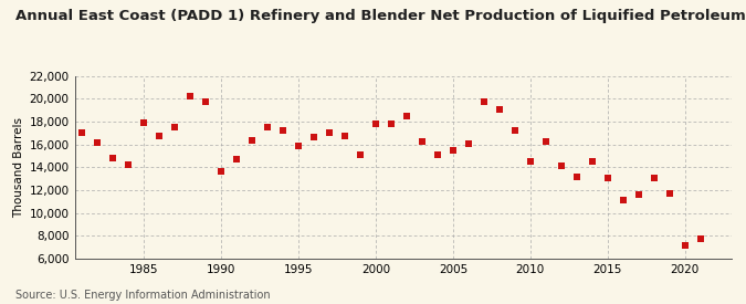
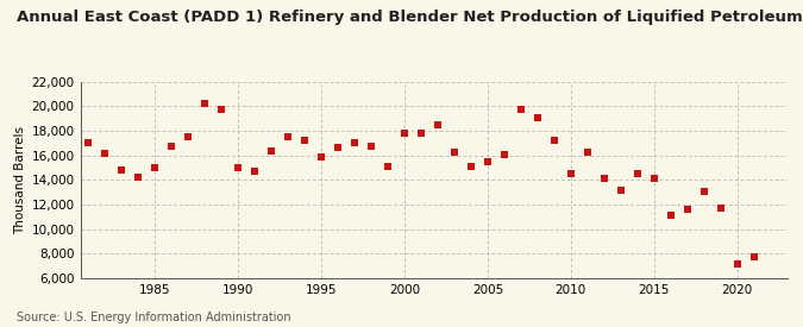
1985: 17,900 -> 15,000
1990: 13,600 -> 15,000
2015: 13,100 -> 14,100
